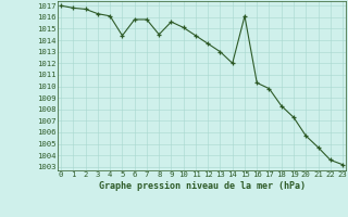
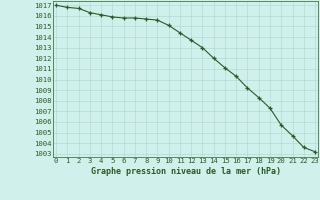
5: 1014.4 -> 1015.9
8: 1014.5 -> 1015.7
15: 1016.1 -> 1011.1
17: 1009.8 -> 1009.2
